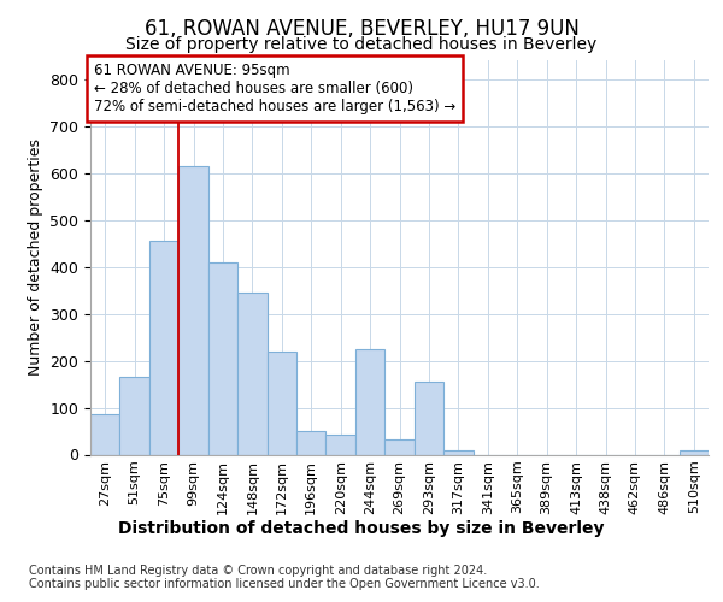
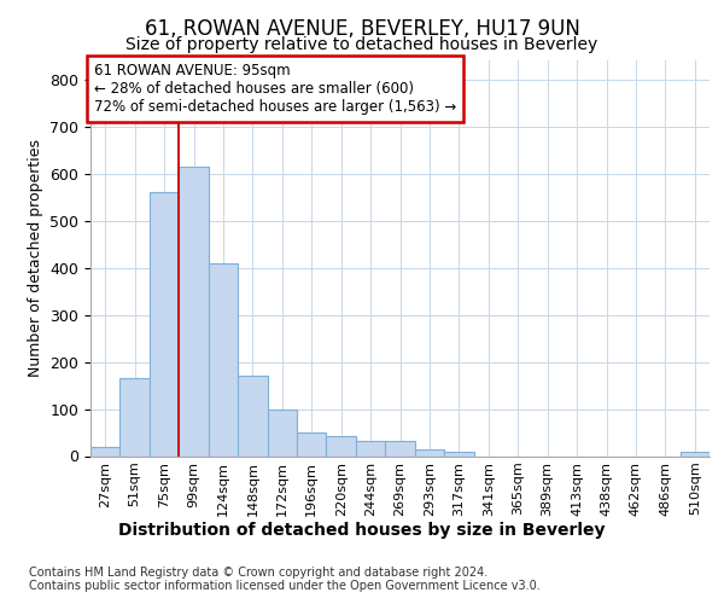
27sqm: 85 -> 18
75sqm: 455 -> 560
148sqm: 345 -> 170
172sqm: 220 -> 100
244sqm: 225 -> 33
293sqm: 155 -> 13
